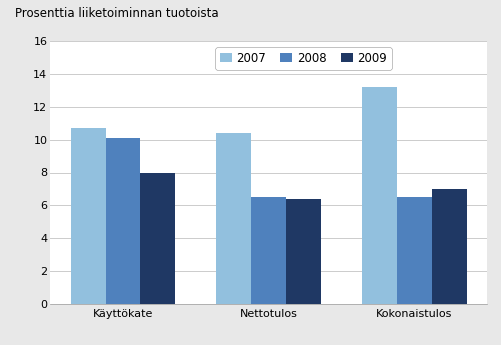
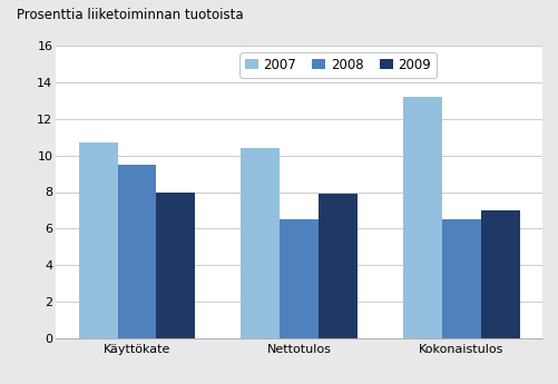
2008/Käyttökate: 10.1 -> 9.5
2009/Nettotulos: 6.4 -> 7.9
